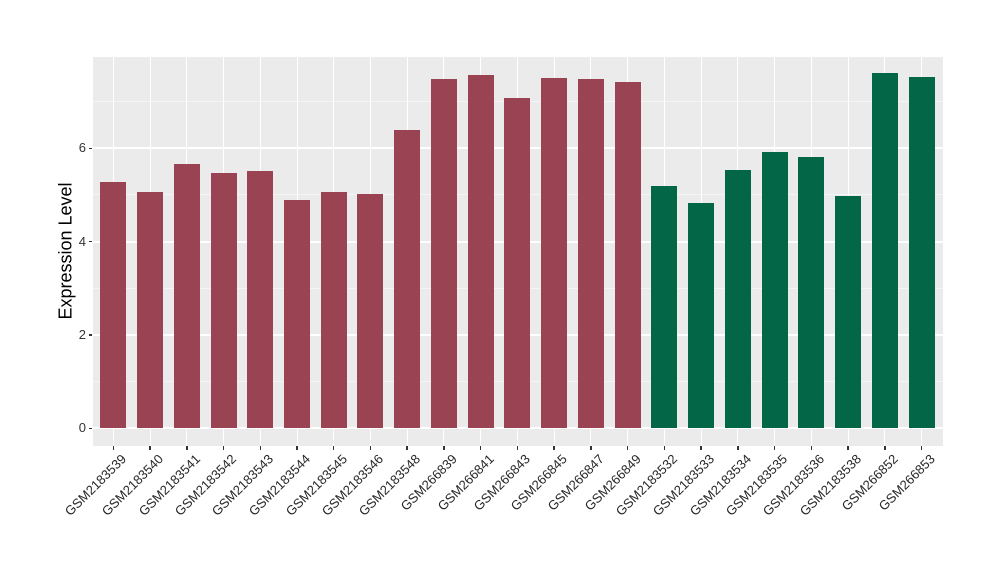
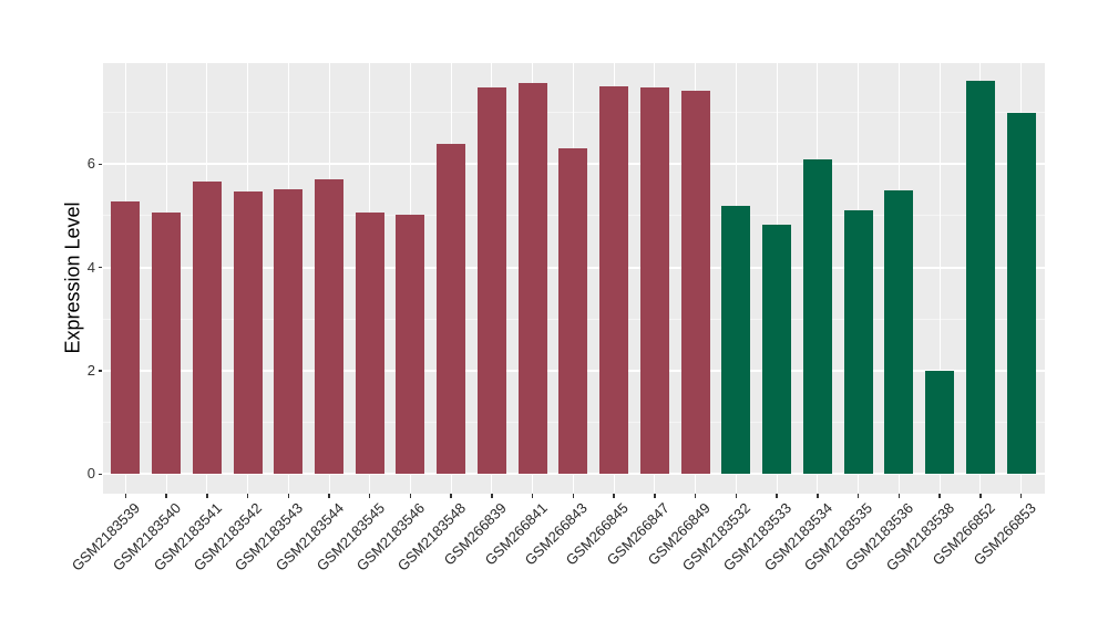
GSM2183544: 4.9 -> 5.7
GSM266843: 7.1 -> 6.3
GSM2183534: 5.5 -> 6.1
GSM2183535: 5.9 -> 5.1
GSM2183536: 5.8 -> 5.5
GSM2183538: 5.0 -> 2.0
GSM266853: 7.5 -> 7.0
